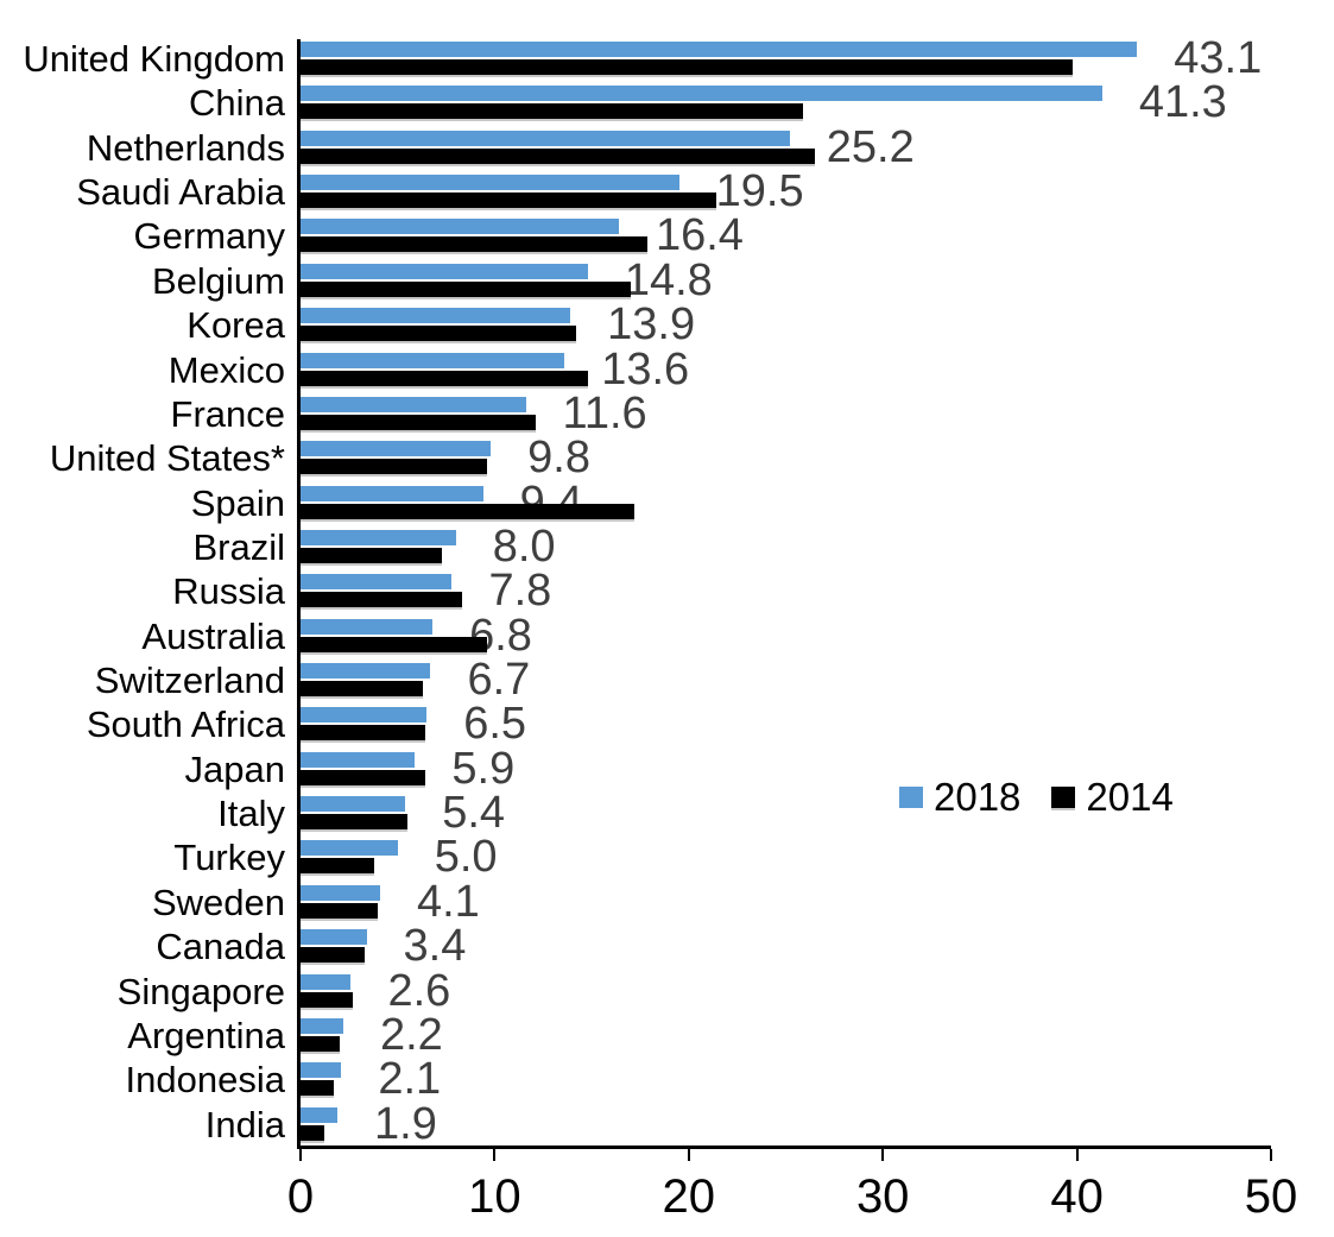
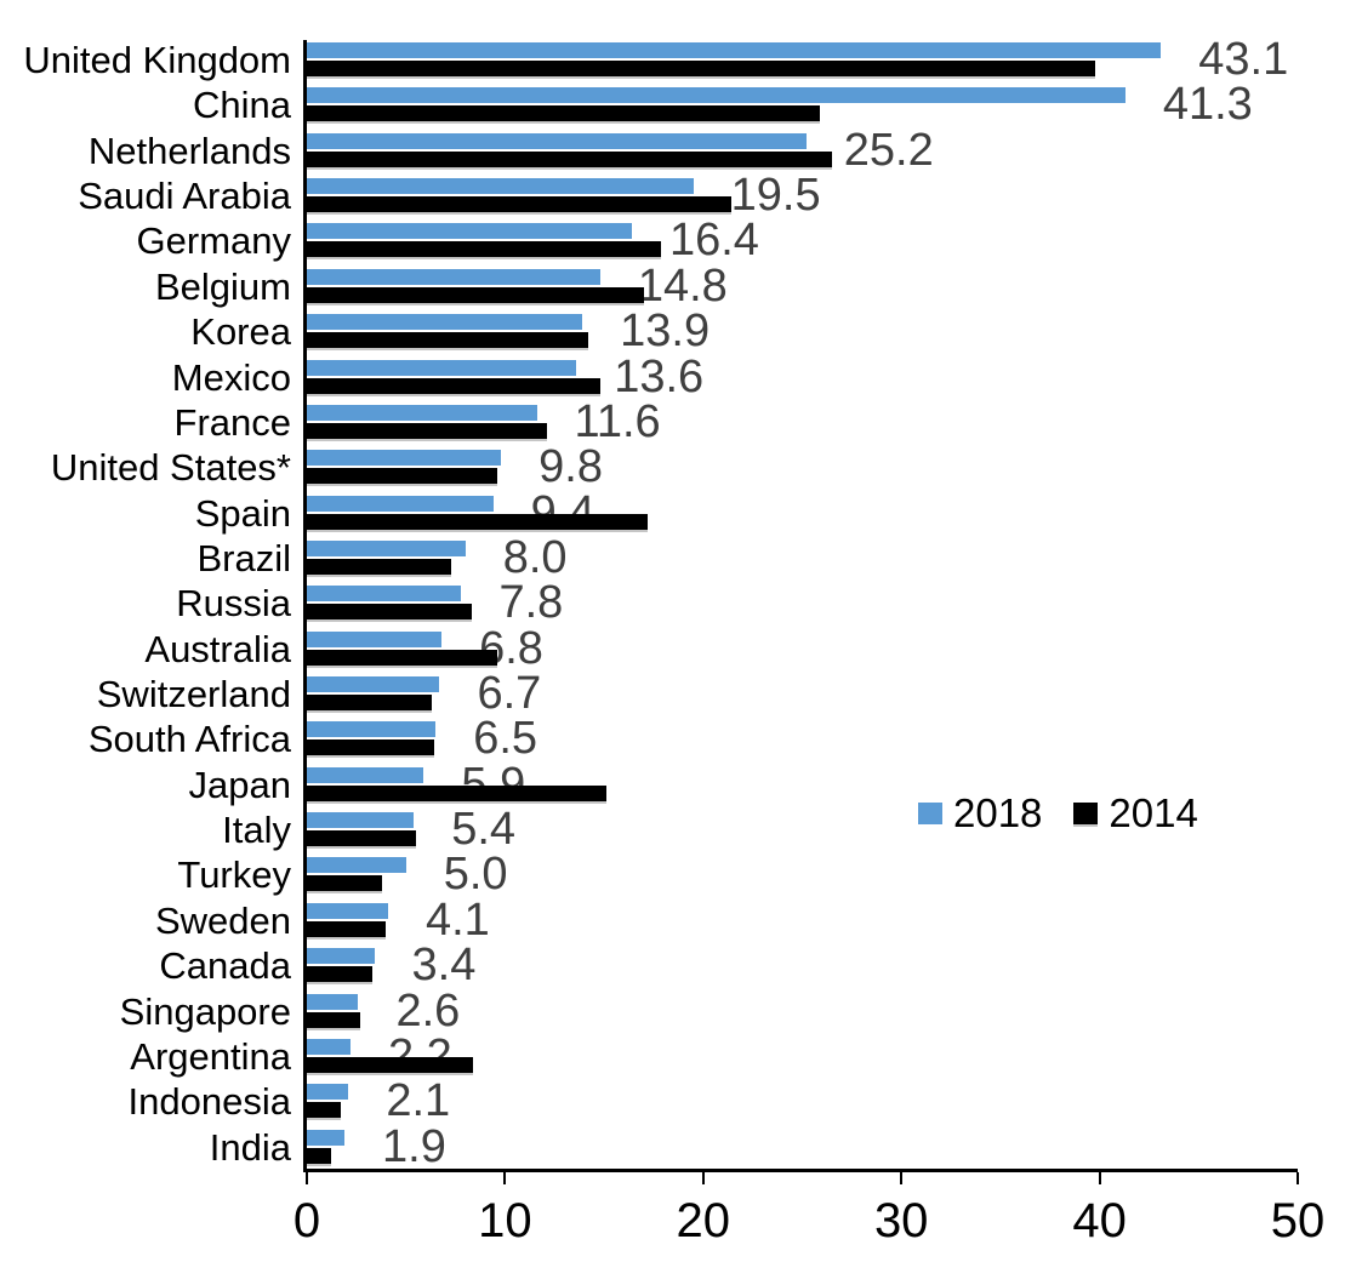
2014/Japan: 6.4 -> 15.1
2014/Argentina: 2.0 -> 8.4
